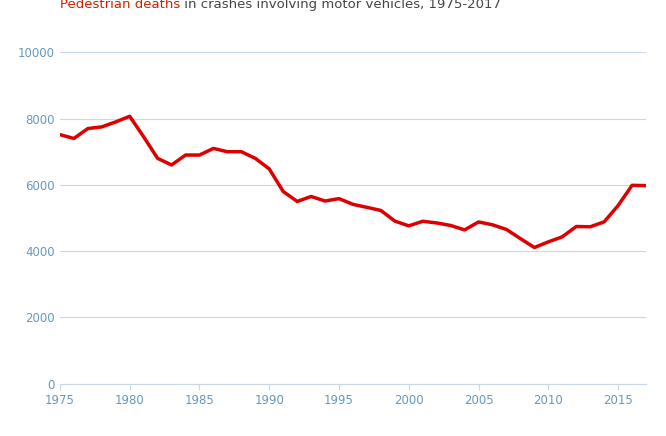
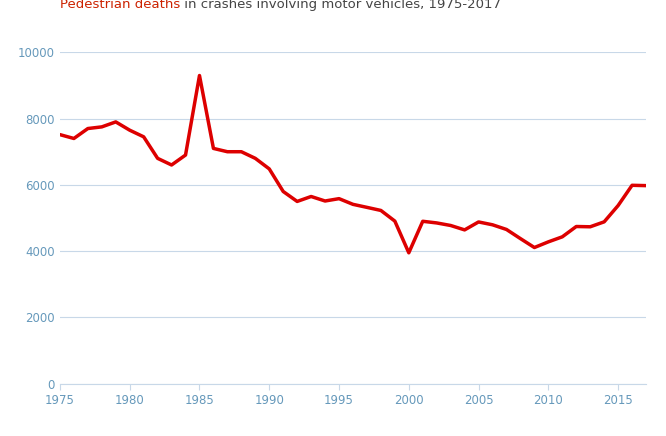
1980: 8070 -> 7650
1985: 6900 -> 9300
2000: 4760 -> 3950
